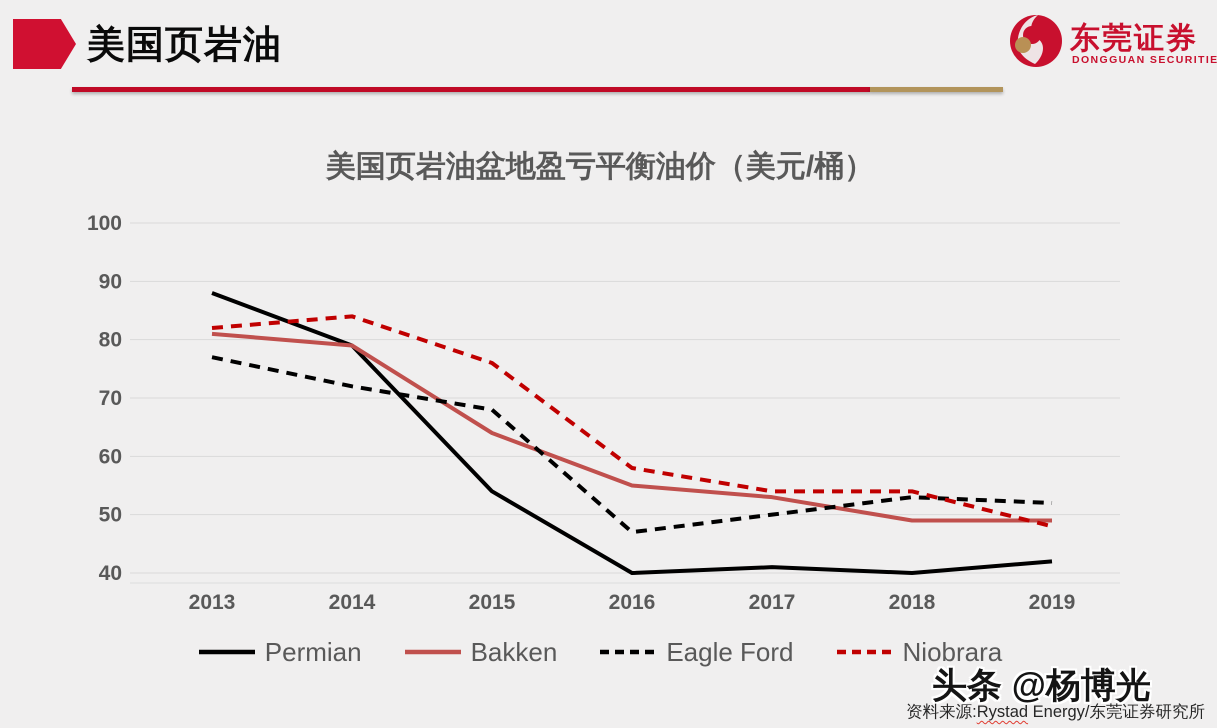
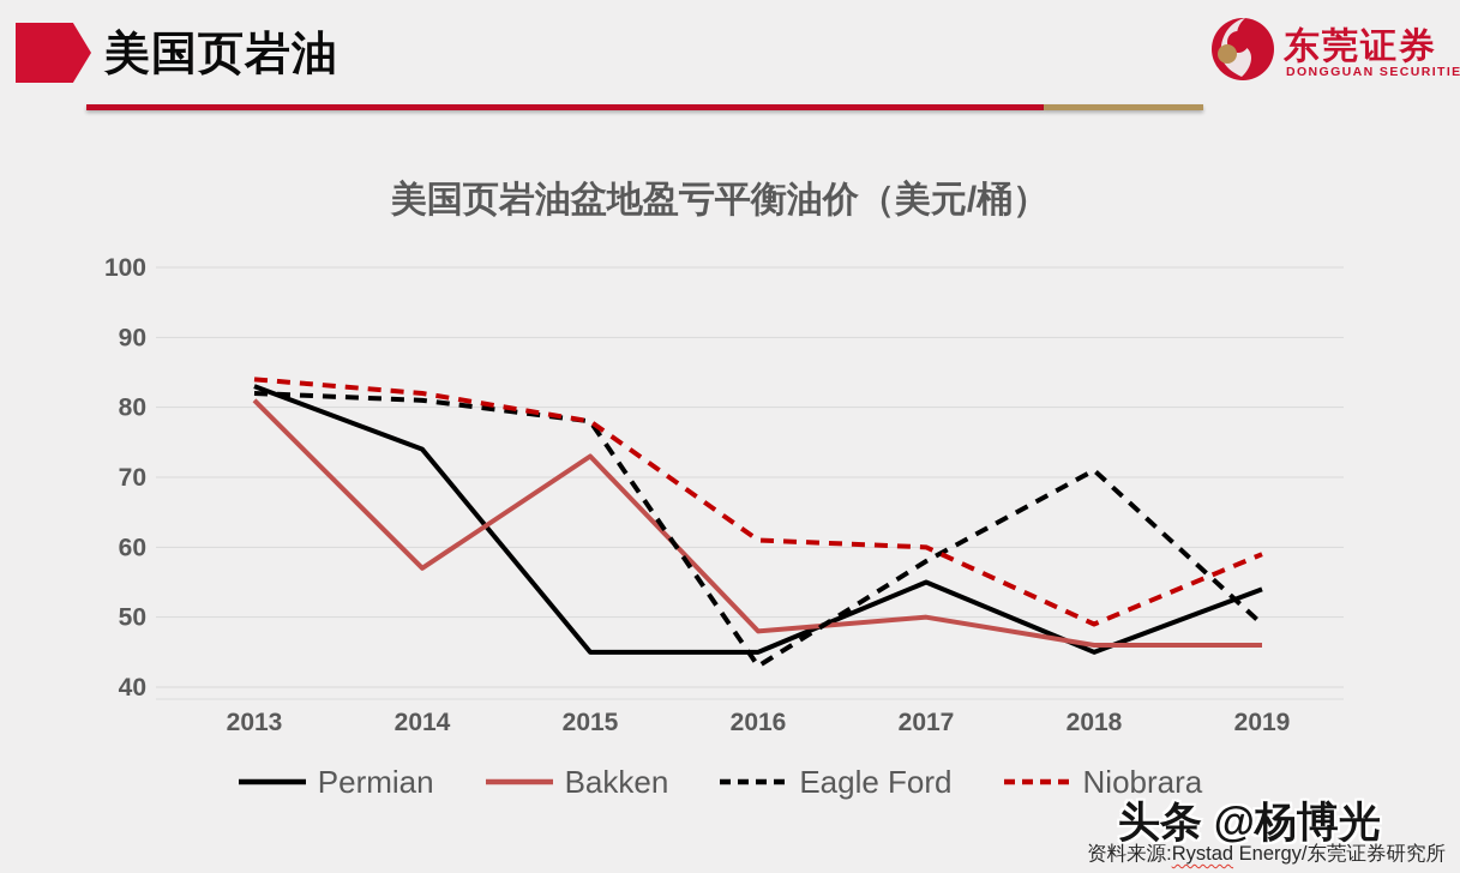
Permian/2013: 88 -> 83
Eagle Ford/2013: 77 -> 82
Niobrara/2013: 82 -> 84
Permian/2014: 79 -> 74
Bakken/2014: 79 -> 57
Eagle Ford/2014: 72 -> 81
Niobrara/2014: 84 -> 82
Permian/2015: 54 -> 45
Bakken/2015: 64 -> 73
Eagle Ford/2015: 68 -> 78
Niobrara/2015: 76 -> 78
Permian/2016: 40 -> 45
Bakken/2016: 55 -> 48
Eagle Ford/2016: 47 -> 43
Niobrara/2016: 58 -> 61
Permian/2017: 41 -> 55
Bakken/2017: 53 -> 50
Eagle Ford/2017: 50 -> 58
Niobrara/2017: 54 -> 60
Permian/2018: 40 -> 45
Bakken/2018: 49 -> 46
Eagle Ford/2018: 53 -> 71
Niobrara/2018: 54 -> 49
Permian/2019: 42 -> 54
Bakken/2019: 49 -> 46
Eagle Ford/2019: 52 -> 49
Niobrara/2019: 48 -> 59
